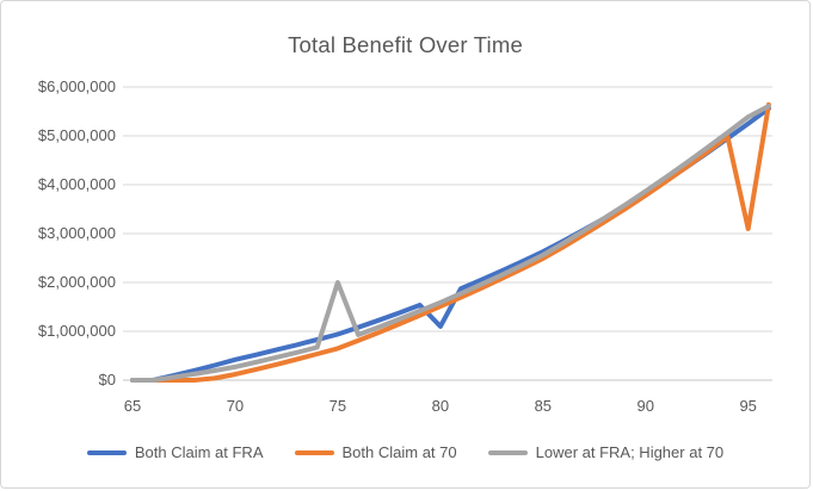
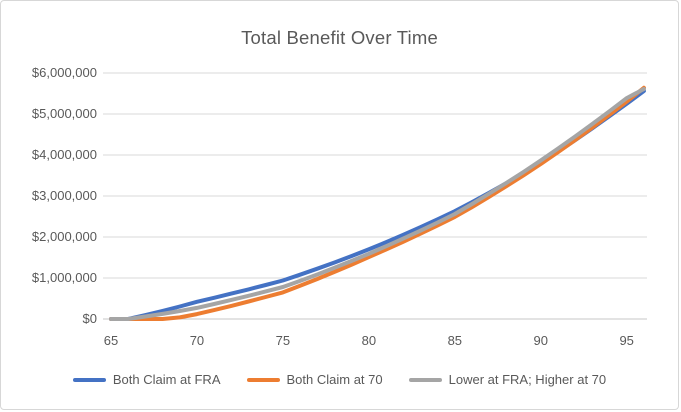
Lower at FRA; Higher at 70/75: $2000000 -> $800000
Both Claim at FRA/80: $1100000 -> $1700000
Both Claim at 70/95: $3100000 -> $5300000
